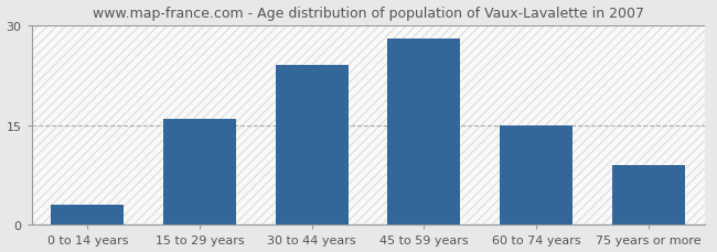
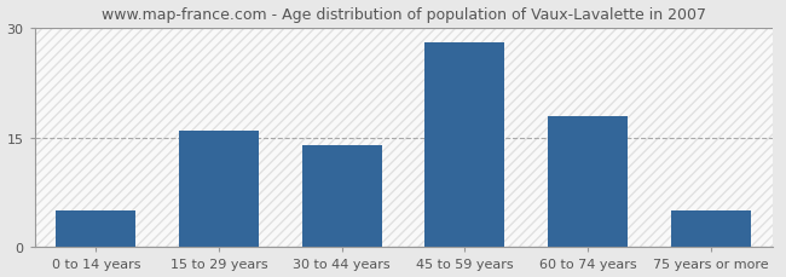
0 to 14 years: 3 -> 5
30 to 44 years: 24 -> 14
60 to 74 years: 15 -> 18
75 years or more: 9 -> 5
